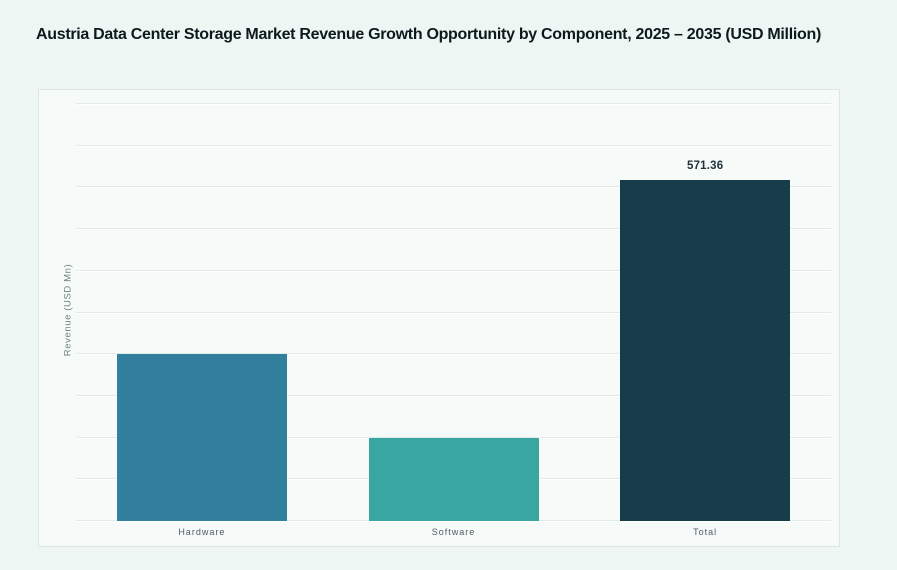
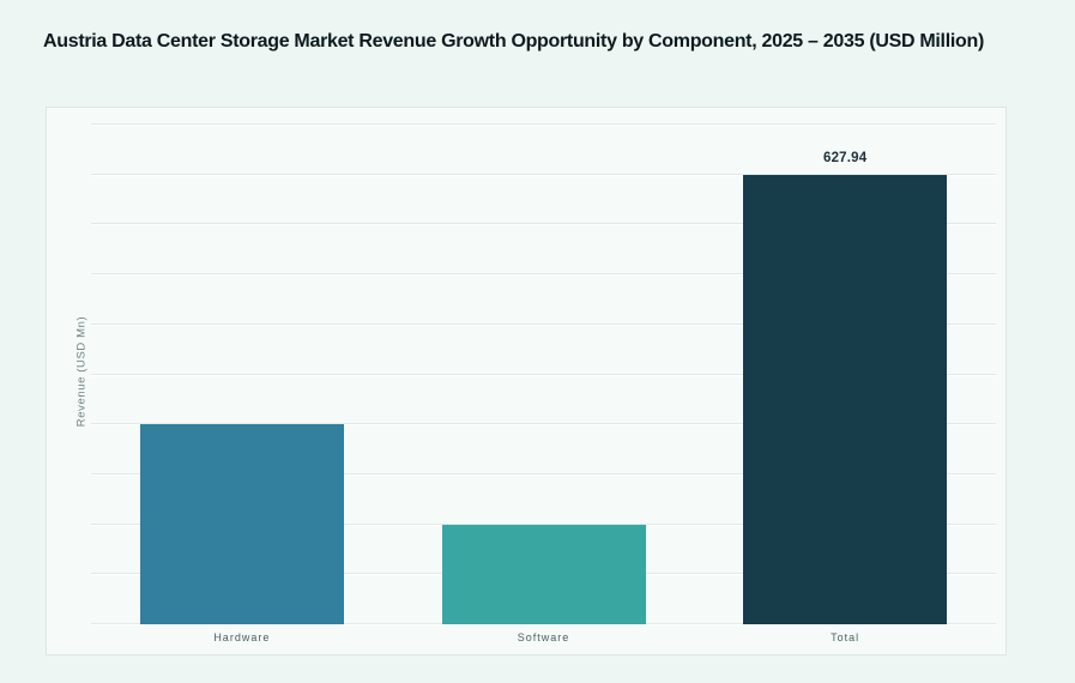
Total: 571.36 -> 627.94
